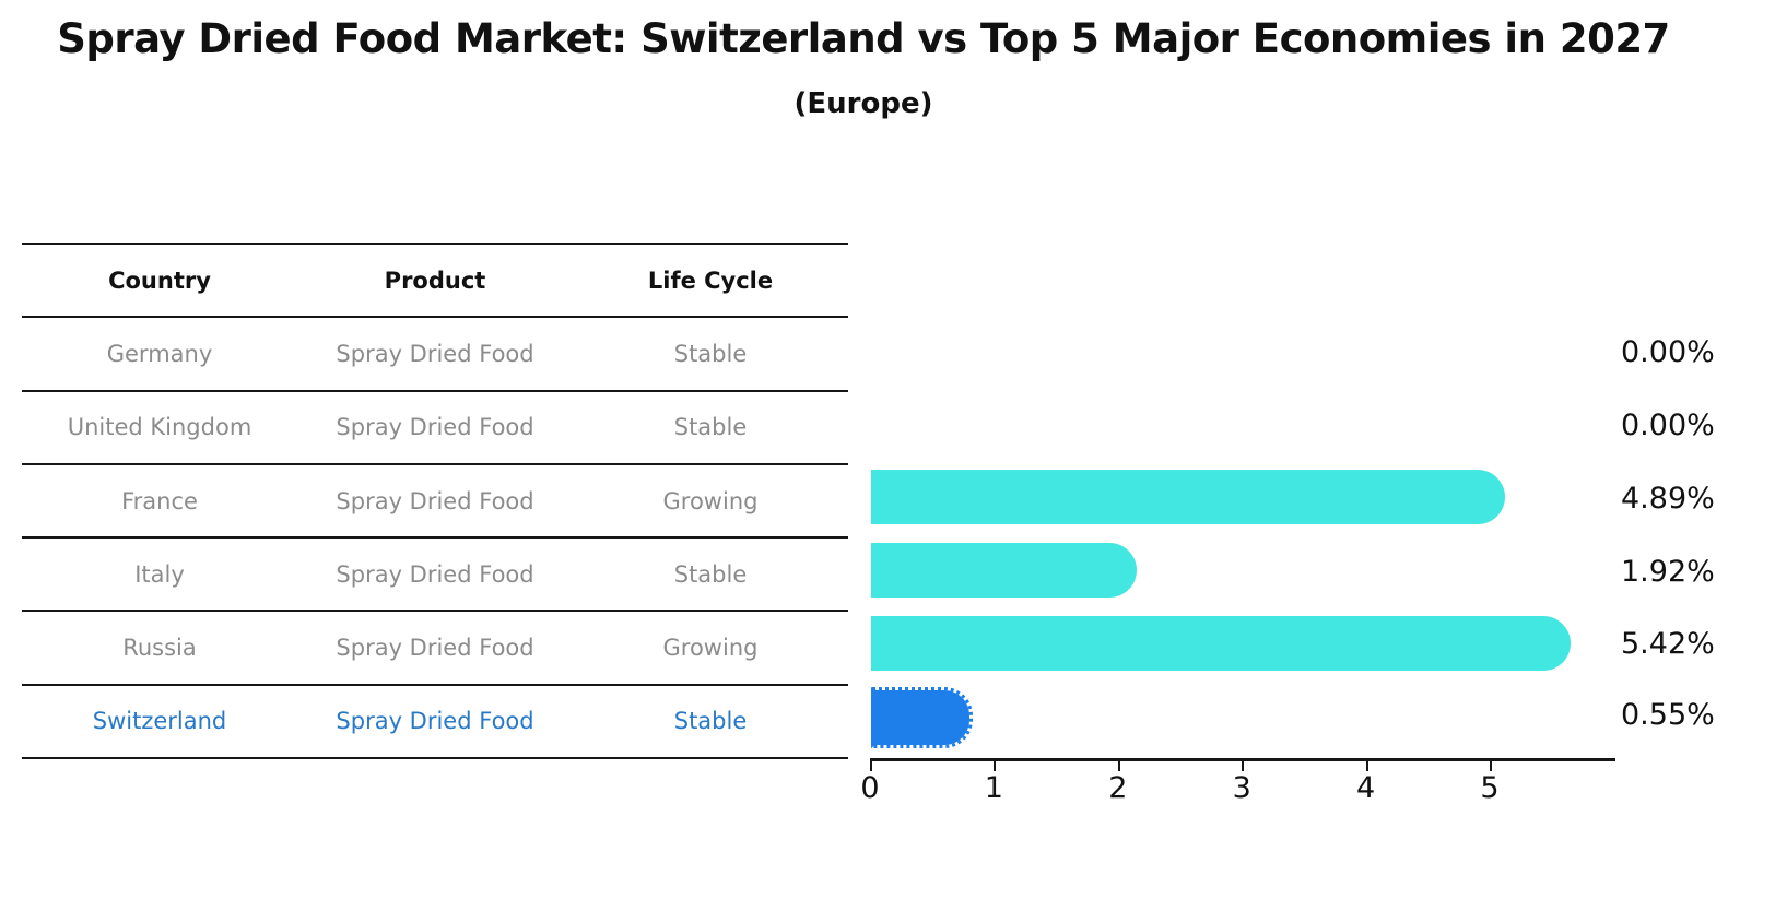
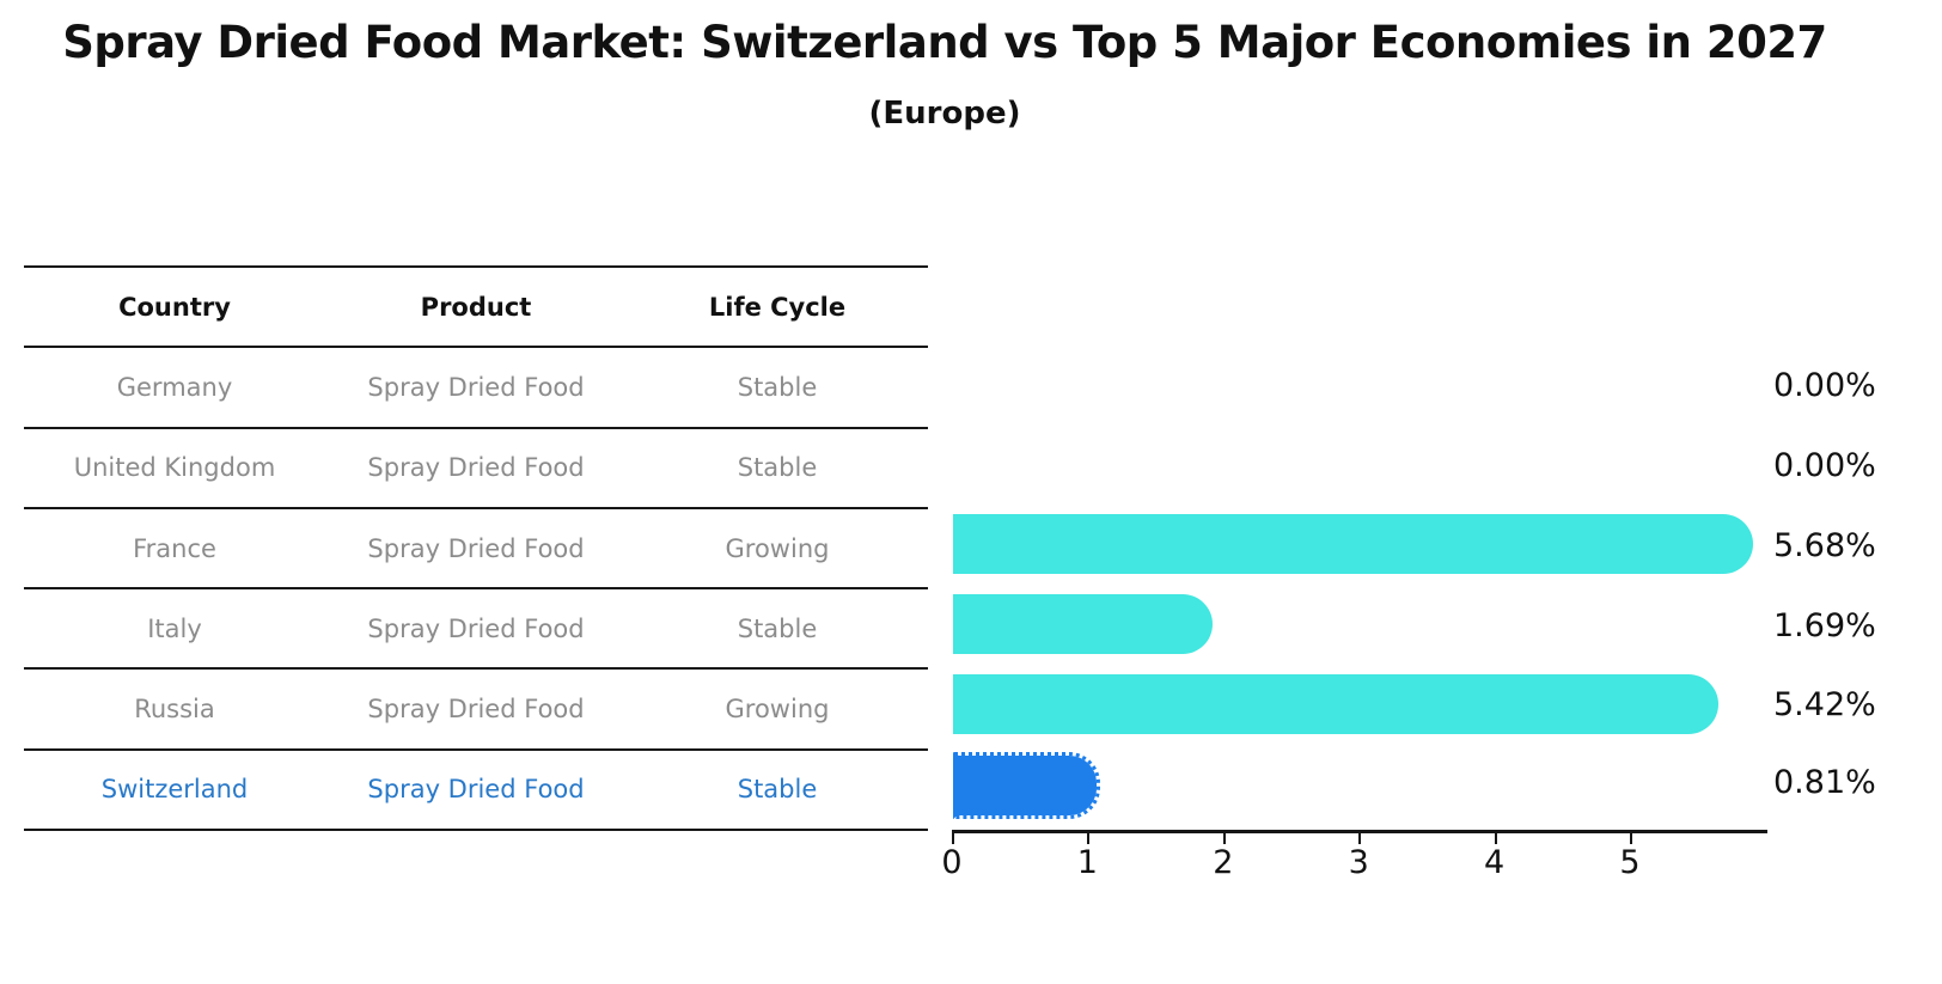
France: 4.89% -> 5.68%
Italy: 1.92% -> 1.69%
Switzerland: 0.55% -> 0.81%
